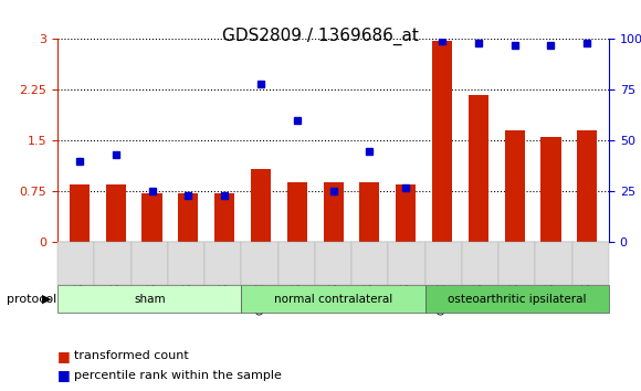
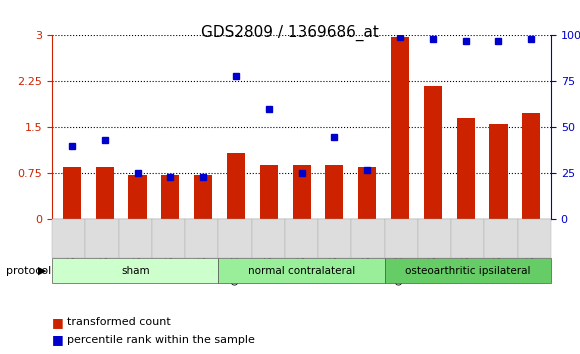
GSM200588: 1.65 -> 1.74
